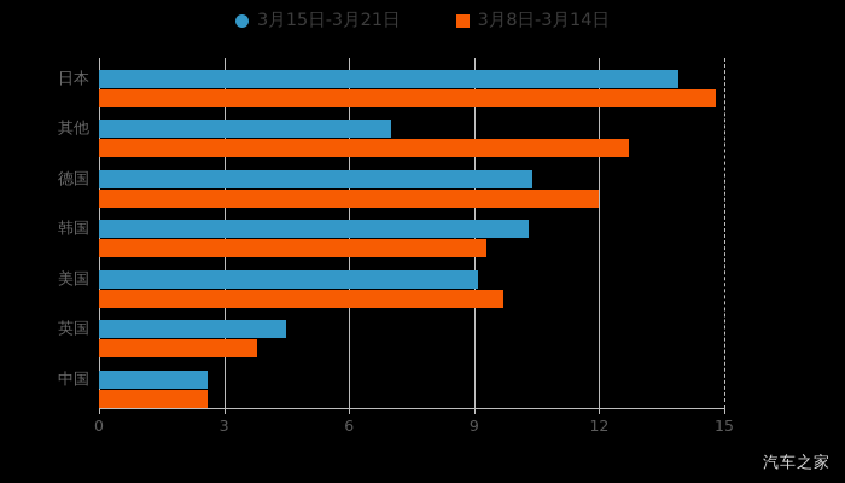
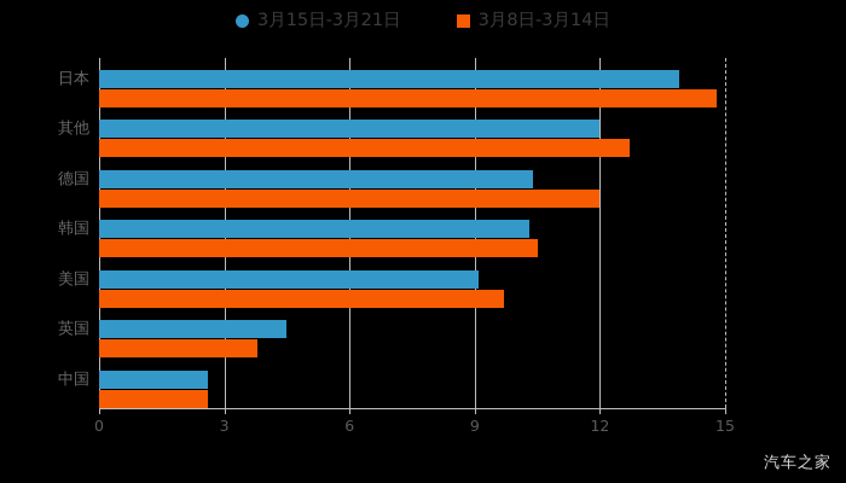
3月15日-3月21日/其他: 7.0 -> 12.0
3月8日-3月14日/韩国: 9.3 -> 10.5
